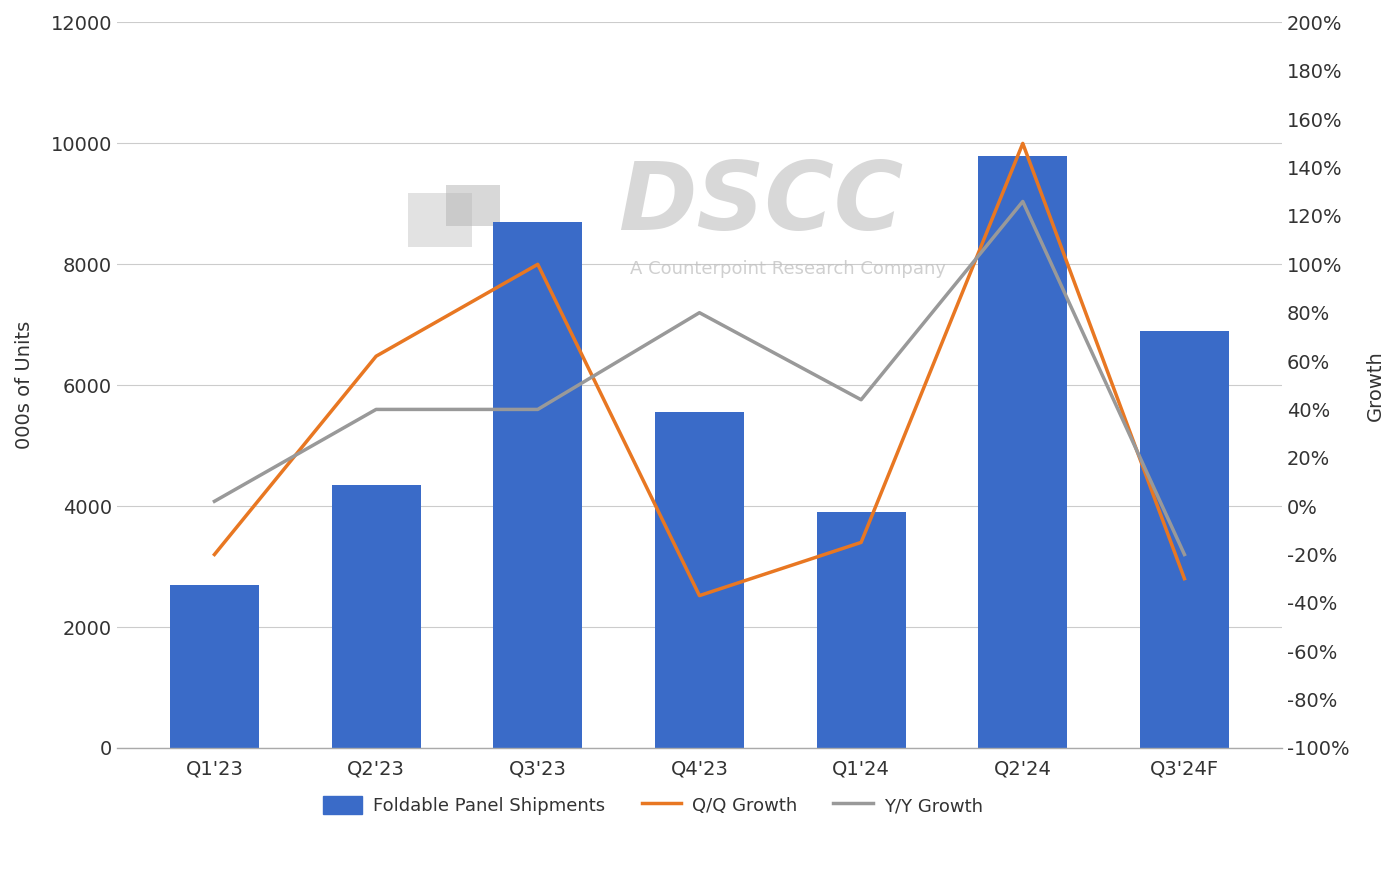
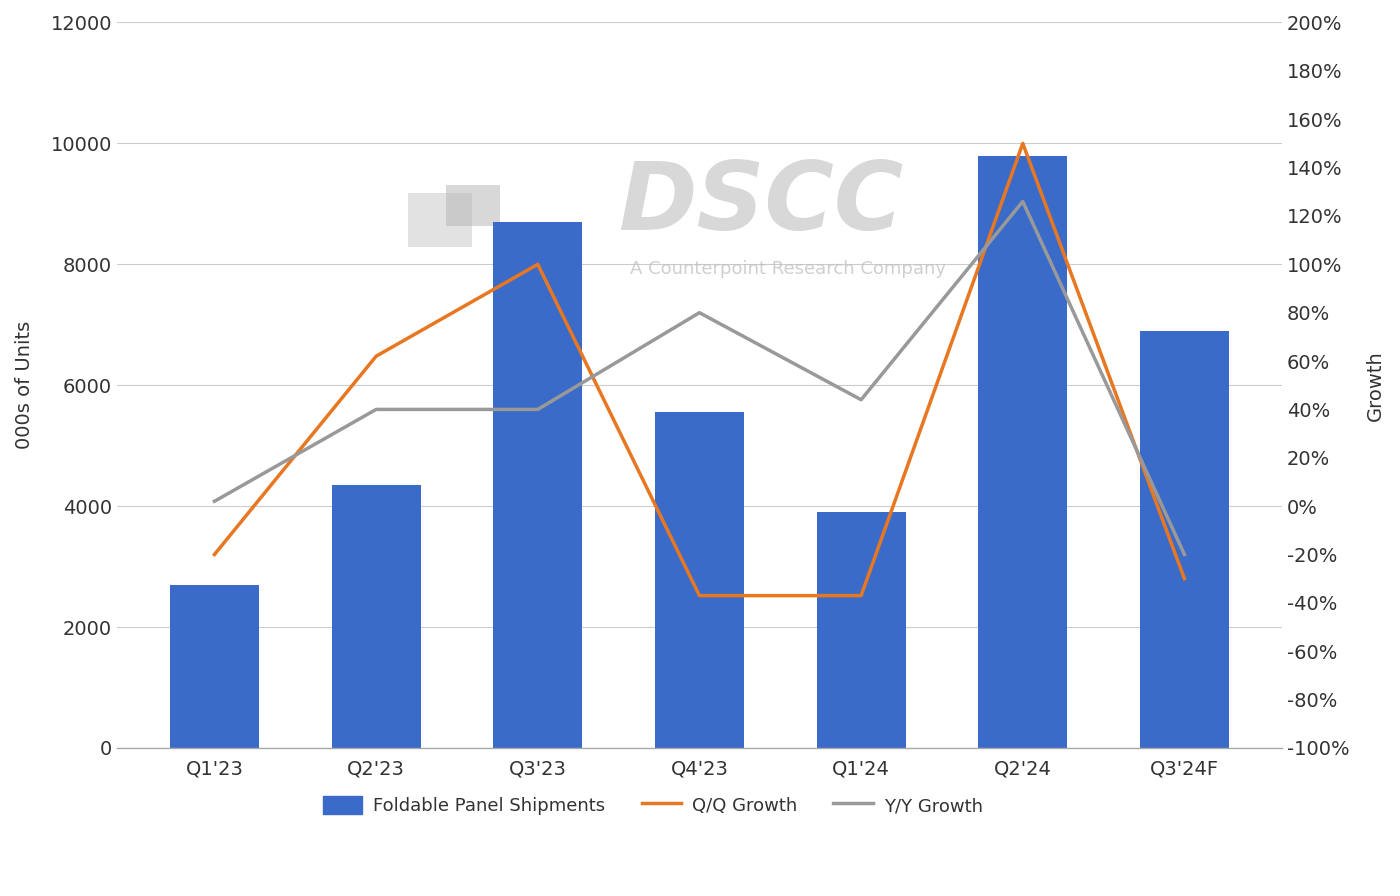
Q/Q Growth/Q1'24: -15% -> -37%
